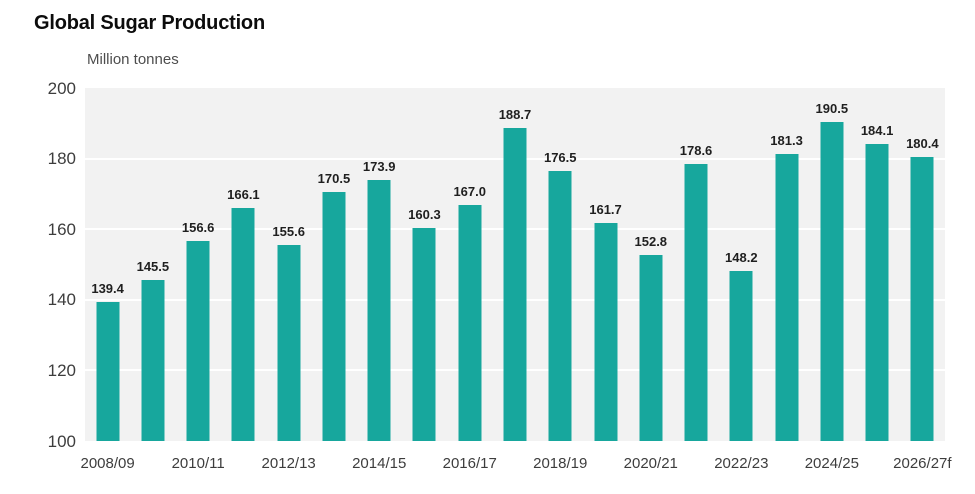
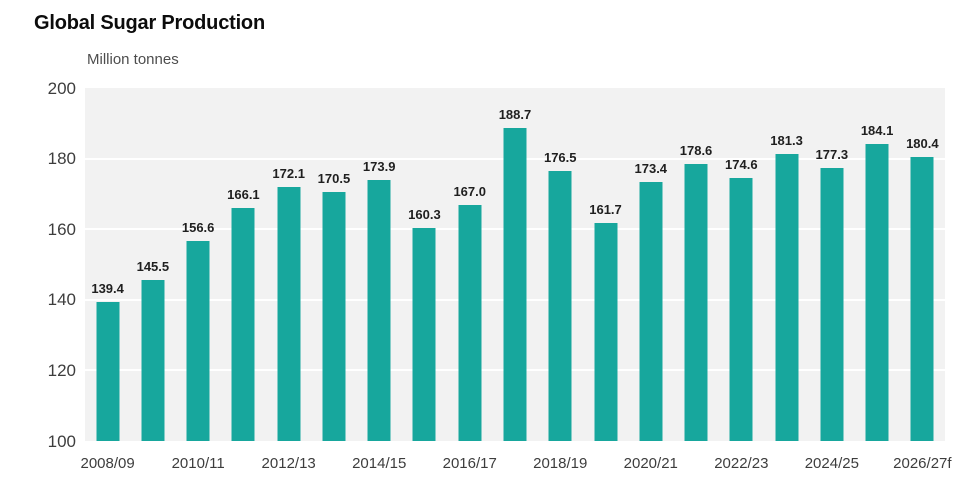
2012/13: 155.6 -> 172.1
2020/21: 152.8 -> 173.4
2022/23: 148.2 -> 174.6
2024/25: 190.5 -> 177.3
